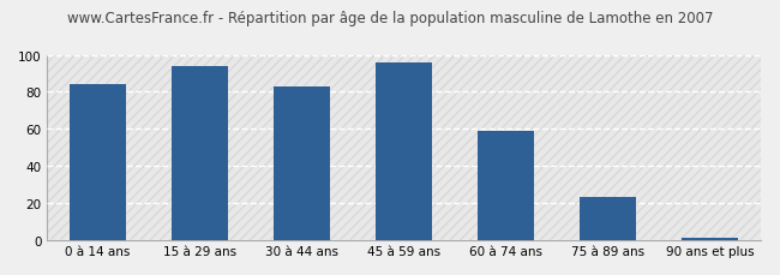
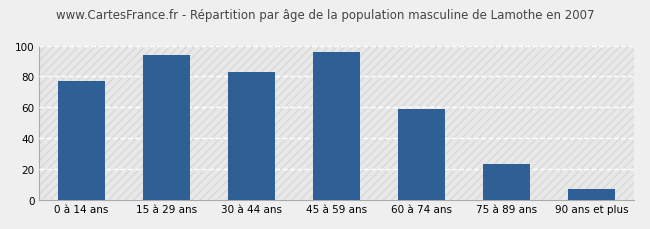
0 à 14 ans: 84 -> 77
90 ans et plus: 1 -> 7
